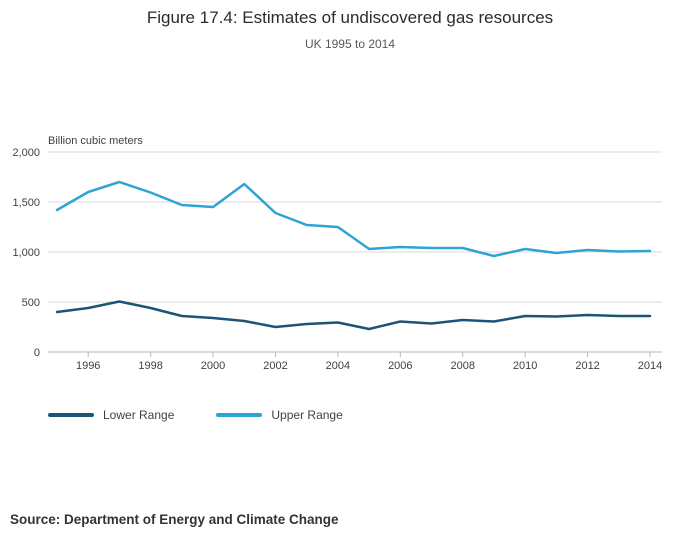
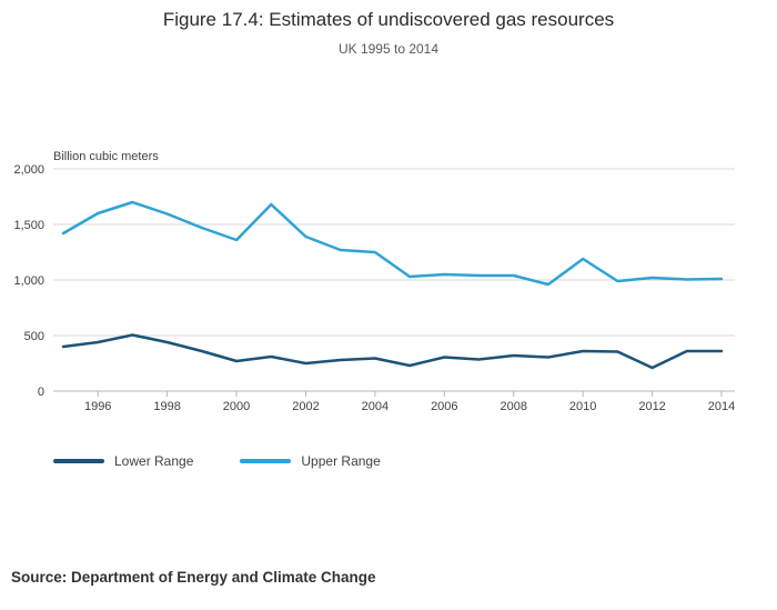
Lower Range/2000: 340 -> 270
Upper Range/2000: 1450 -> 1360
Upper Range/2010: 1030 -> 1190
Lower Range/2012: 370 -> 210
